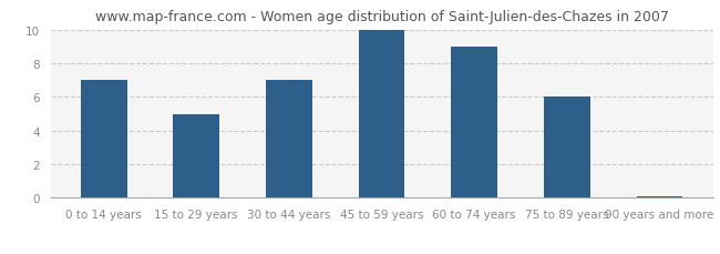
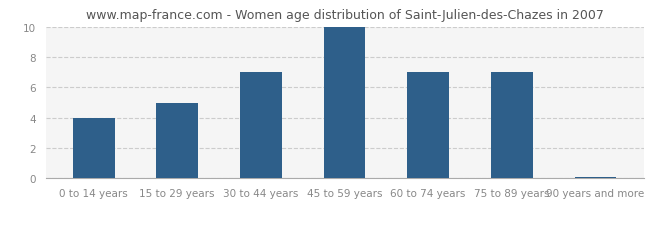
0 to 14 years: 7.0 -> 4.0
60 to 74 years: 9.0 -> 7.0
75 to 89 years: 6.0 -> 7.0
